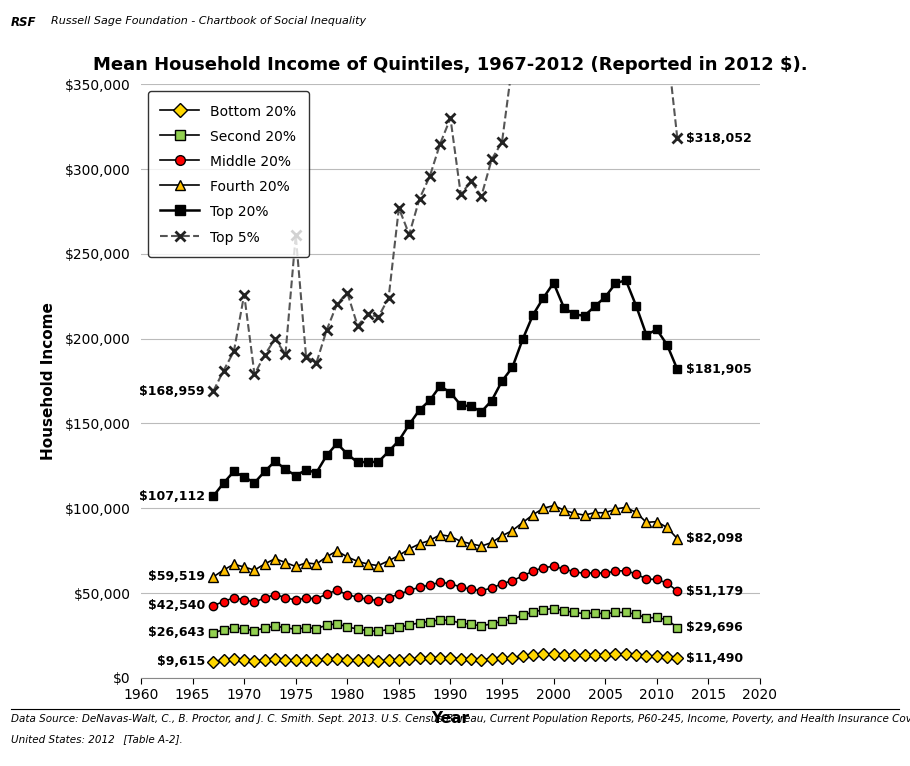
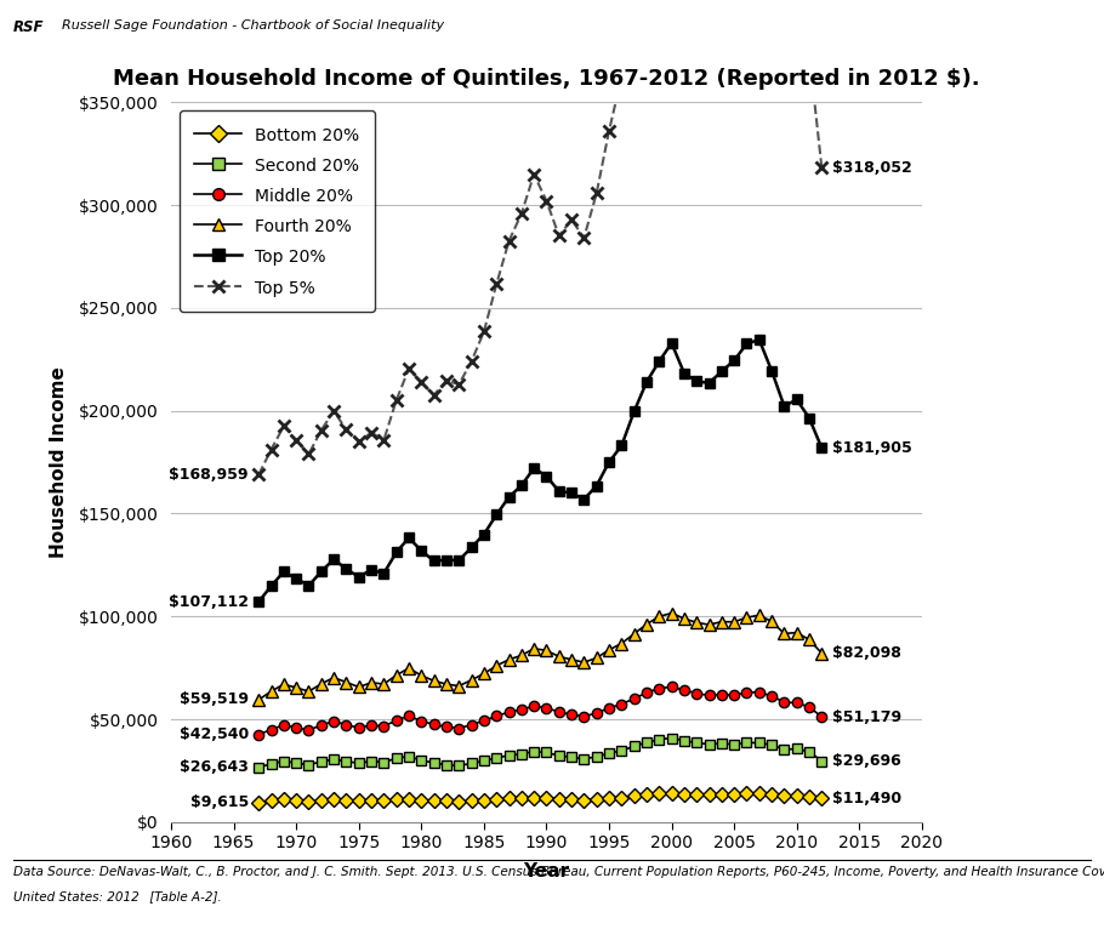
Top 5%/1970: $226,000 -> $186,000
Top 5%/1975: $261,000 -> $185,000
Top 5%/1980: $227,000 -> $214,000
Top 5%/1985: $277,000 -> $238,000
Top 5%/1990: $330,000 -> $302,000
Top 5%/1995: $316,000 -> $336,000
